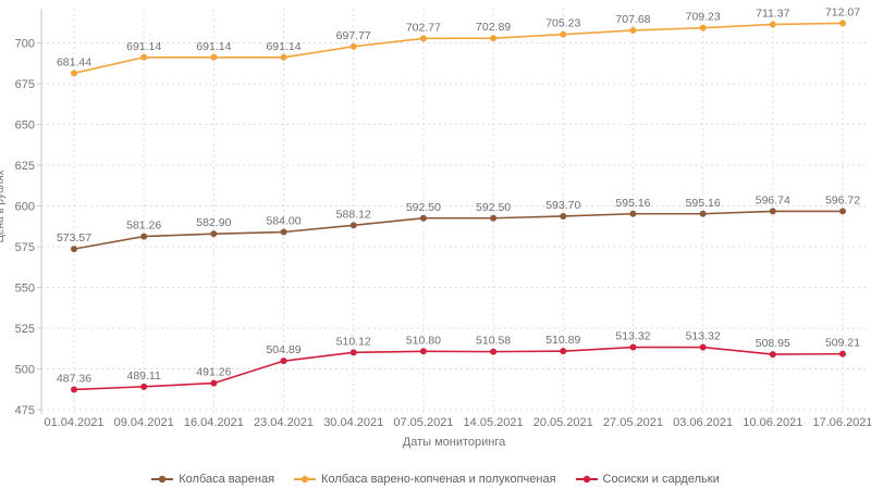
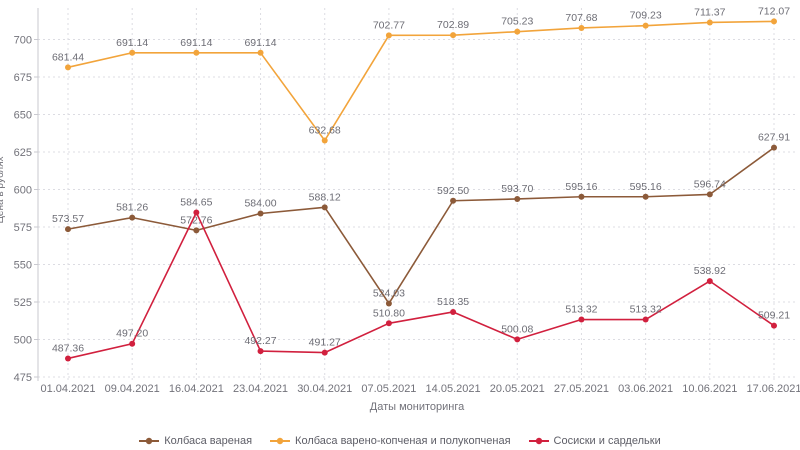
Сосиски и сардельки/09.04.2021: 489.11 -> 497.20
Колбаса вареная/16.04.2021: 582.90 -> 572.76
Сосиски и сардельки/16.04.2021: 491.26 -> 584.65
Сосиски и сардельки/23.04.2021: 504.89 -> 492.27
Колбаса варено-копченая и полукопченая/30.04.2021: 697.77 -> 632.68
Сосиски и сардельки/30.04.2021: 510.12 -> 491.27
Колбаса вареная/07.05.2021: 592.50 -> 524.03
Сосиски и сардельки/14.05.2021: 510.58 -> 518.35
Сосиски и сардельки/20.05.2021: 510.89 -> 500.08
Сосиски и сардельки/10.06.2021: 508.95 -> 538.92
Колбаса вареная/17.06.2021: 596.72 -> 627.91
